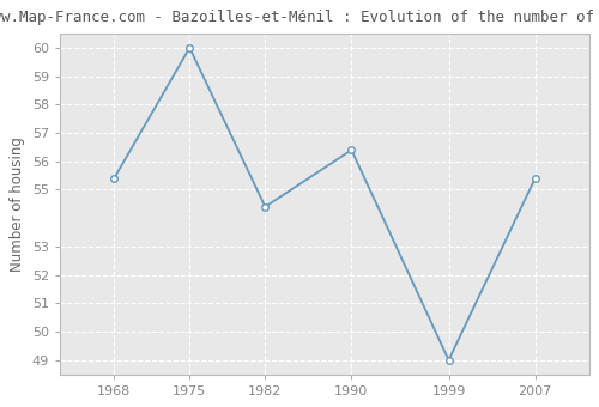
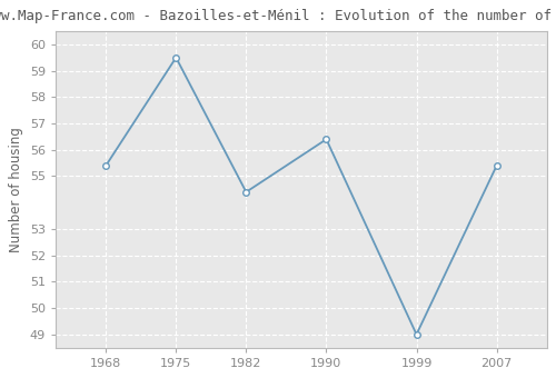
1975: 60.0 -> 59.5
